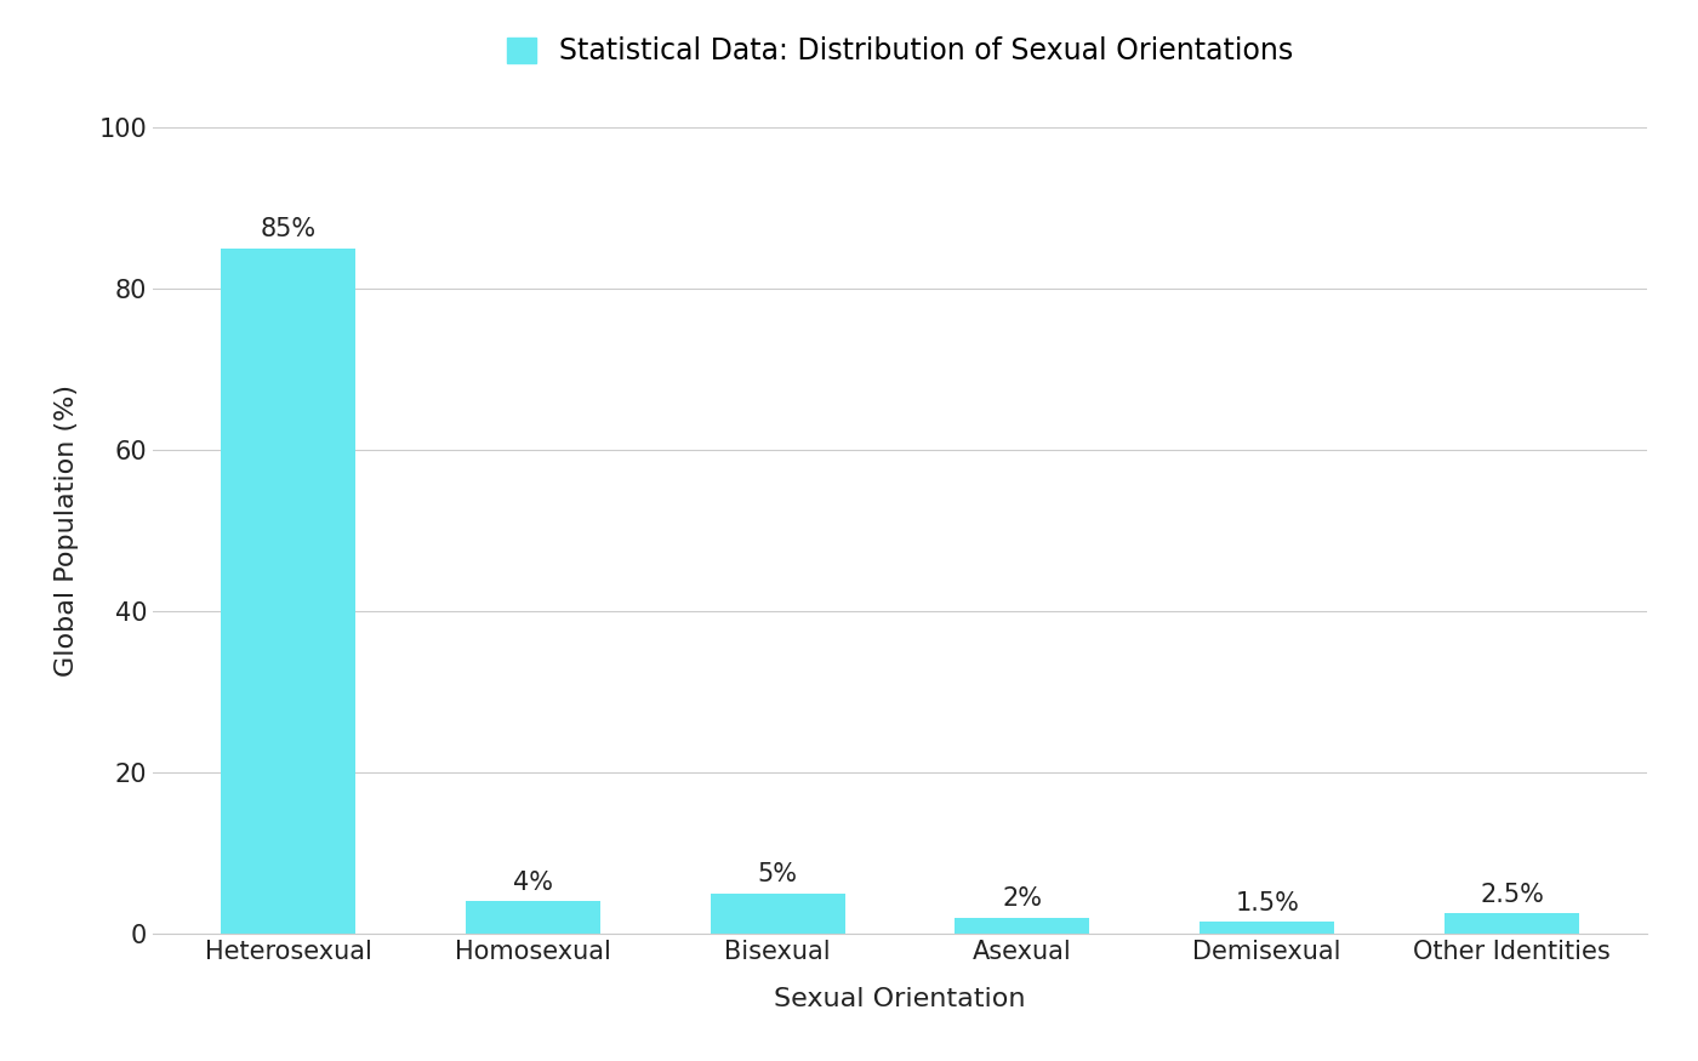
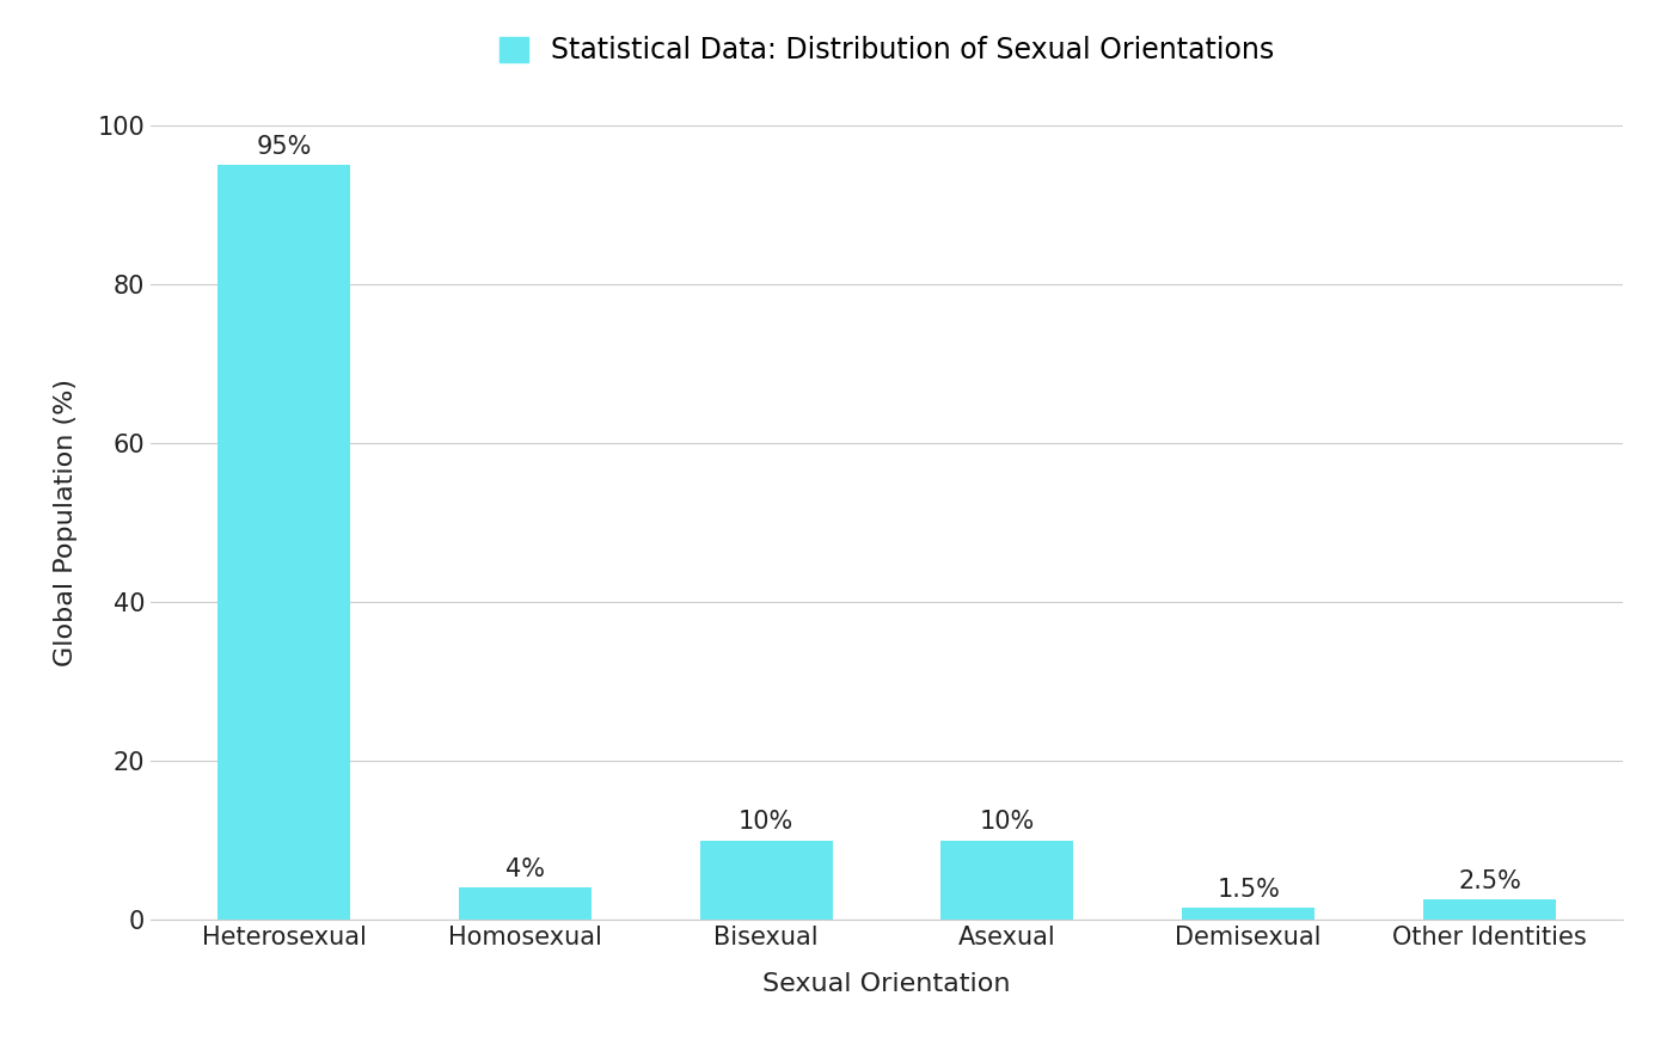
Heterosexual: 85% -> 95%
Bisexual: 5% -> 10%
Asexual: 2% -> 10%
